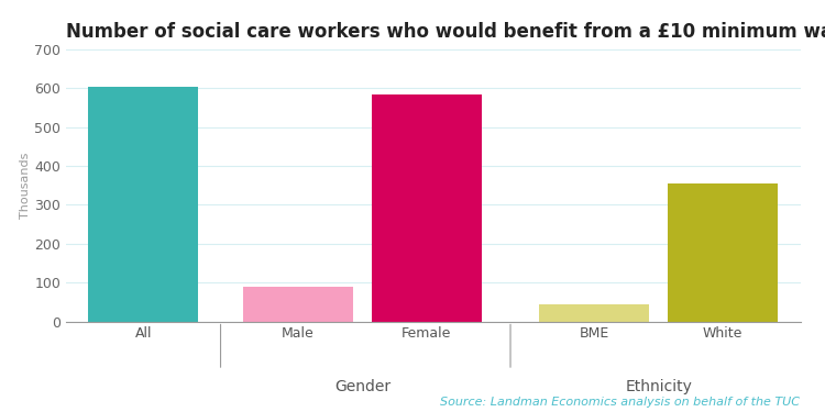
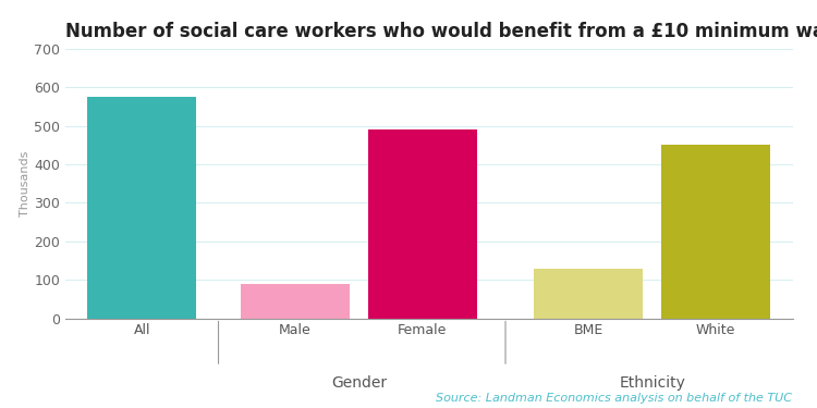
All: 605 -> 575
Female: 585 -> 490
BME: 45 -> 130
White: 355 -> 450
